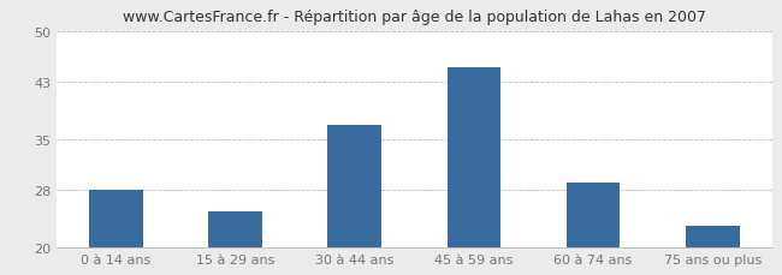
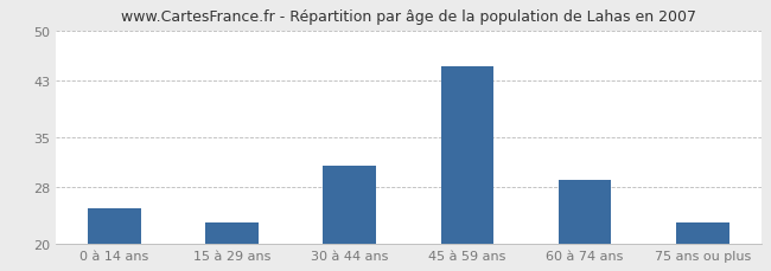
0 à 14 ans: 28 -> 25
15 à 29 ans: 25 -> 23
30 à 44 ans: 37 -> 31
